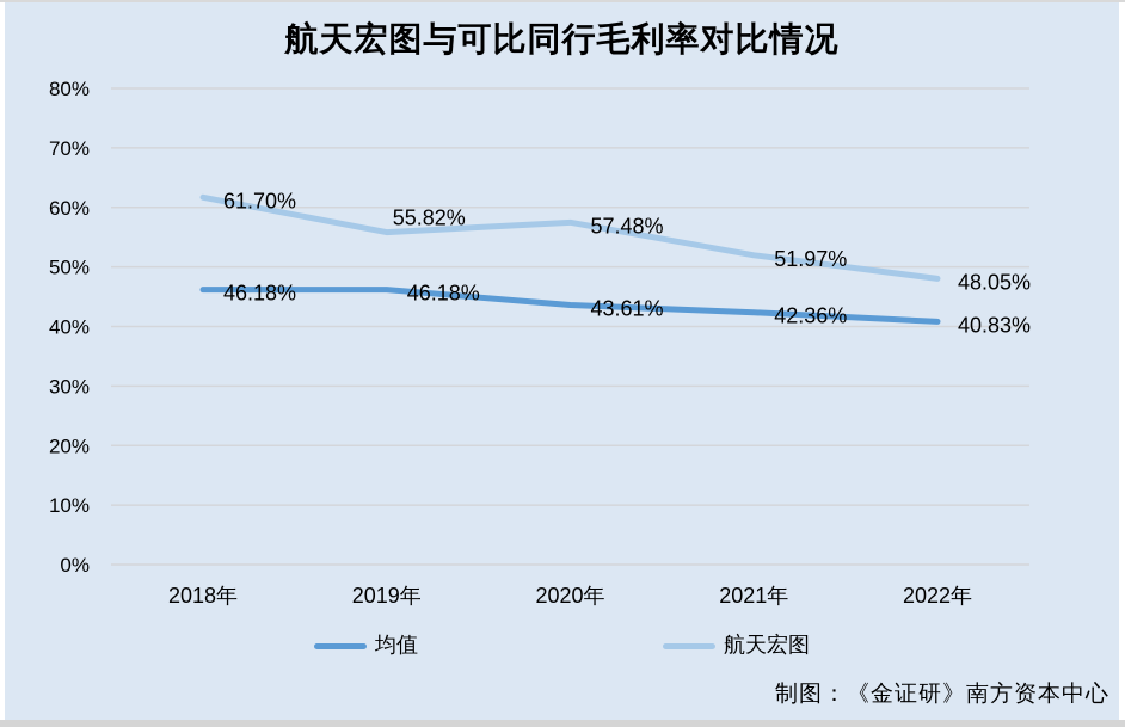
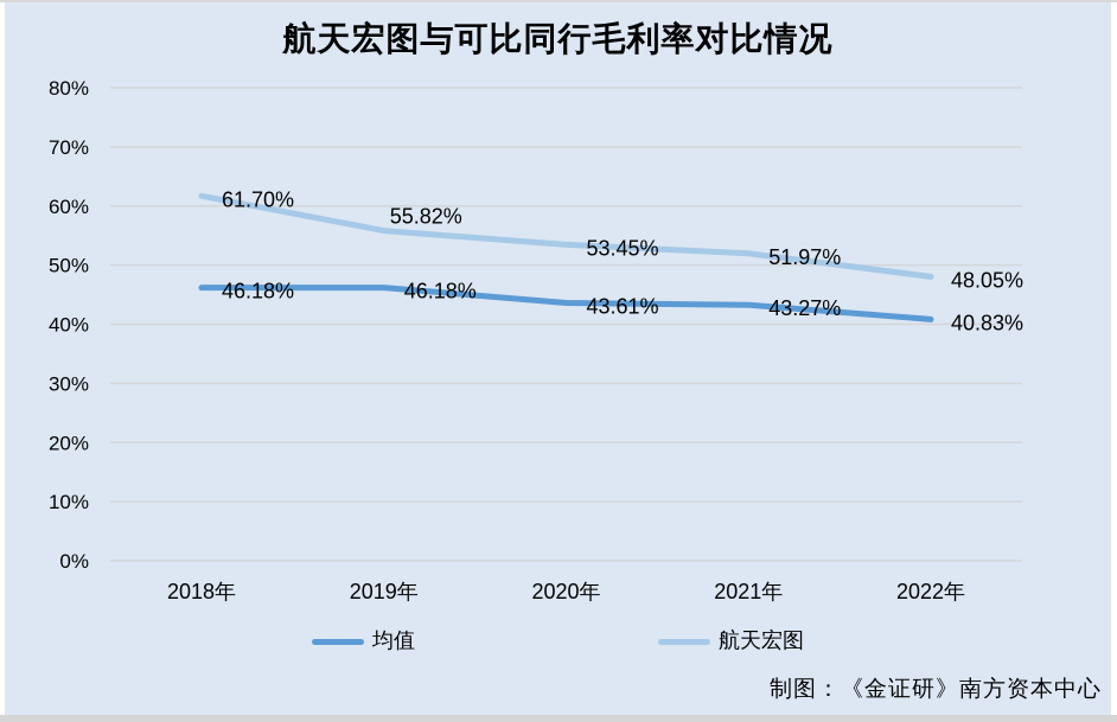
航天宏图/2020年: 57.48% -> 53.45%
均值/2021年: 42.36% -> 43.27%
